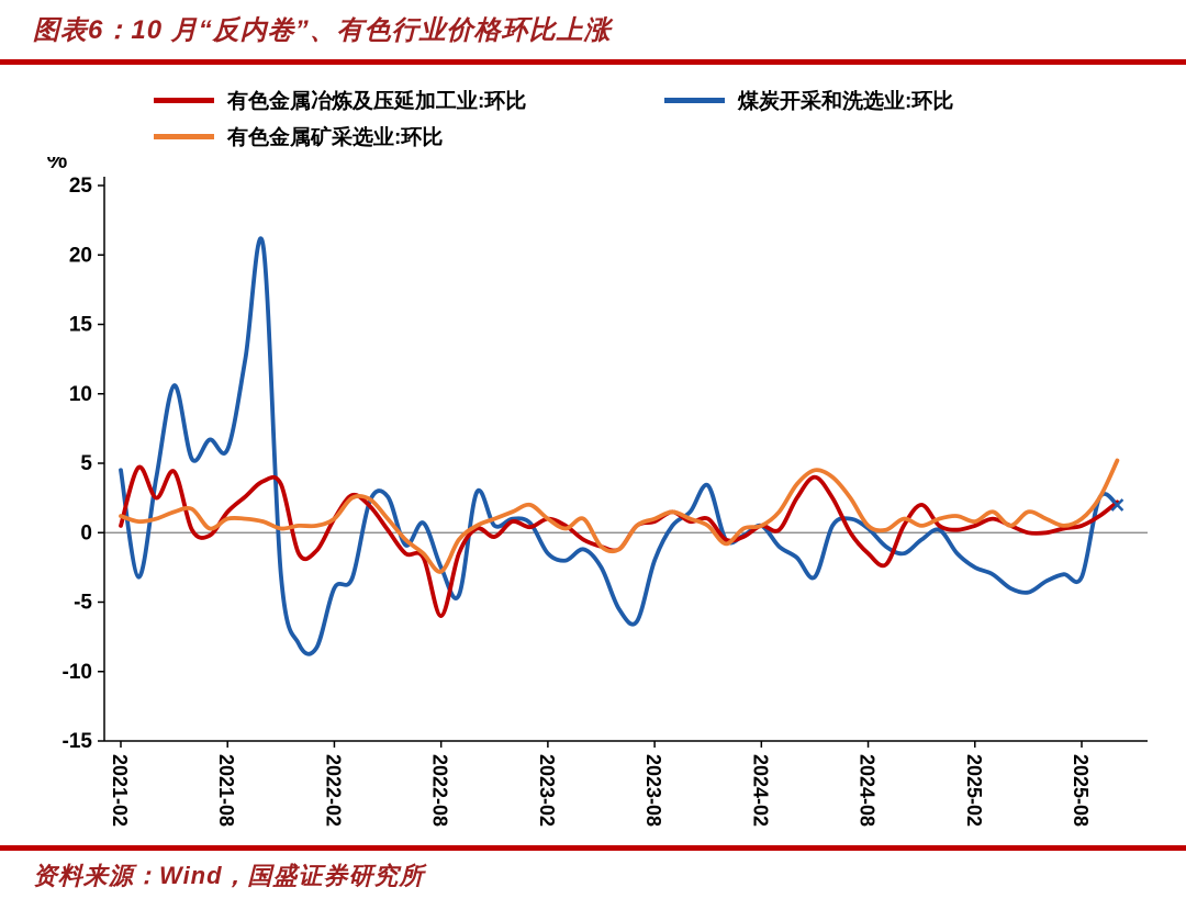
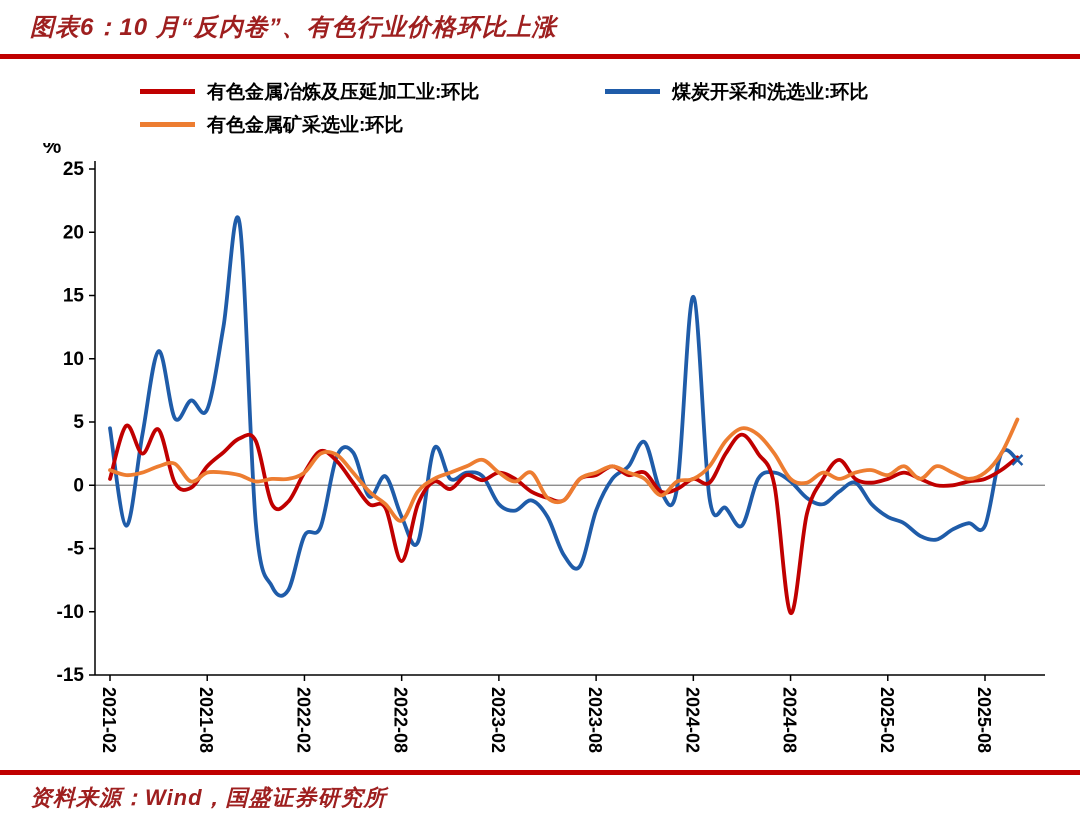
煤炭开采和洗选业:环比/2024-02: 0.5 -> 14.9
有色金属冶炼及压延加工业:环比/2024-08: -1.5 -> -10.1
